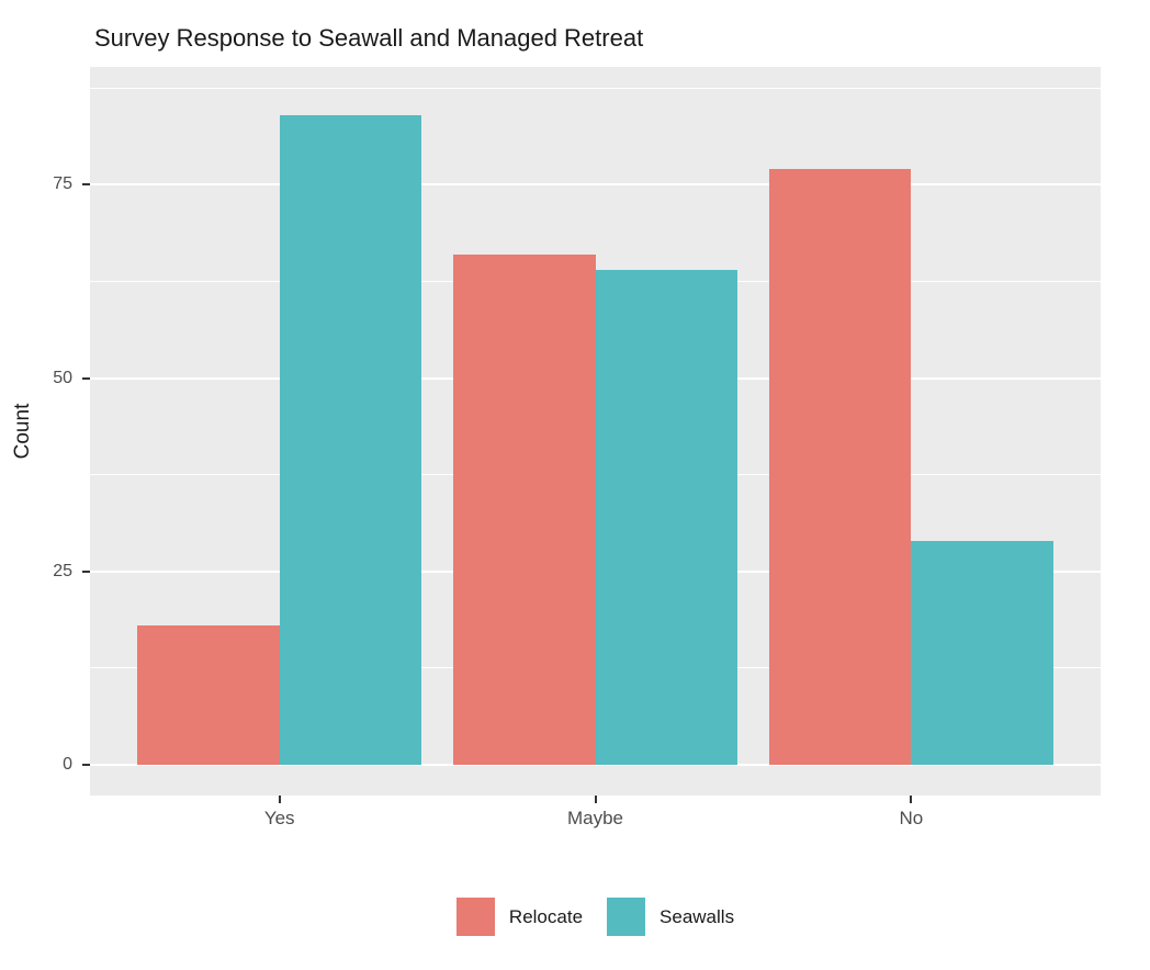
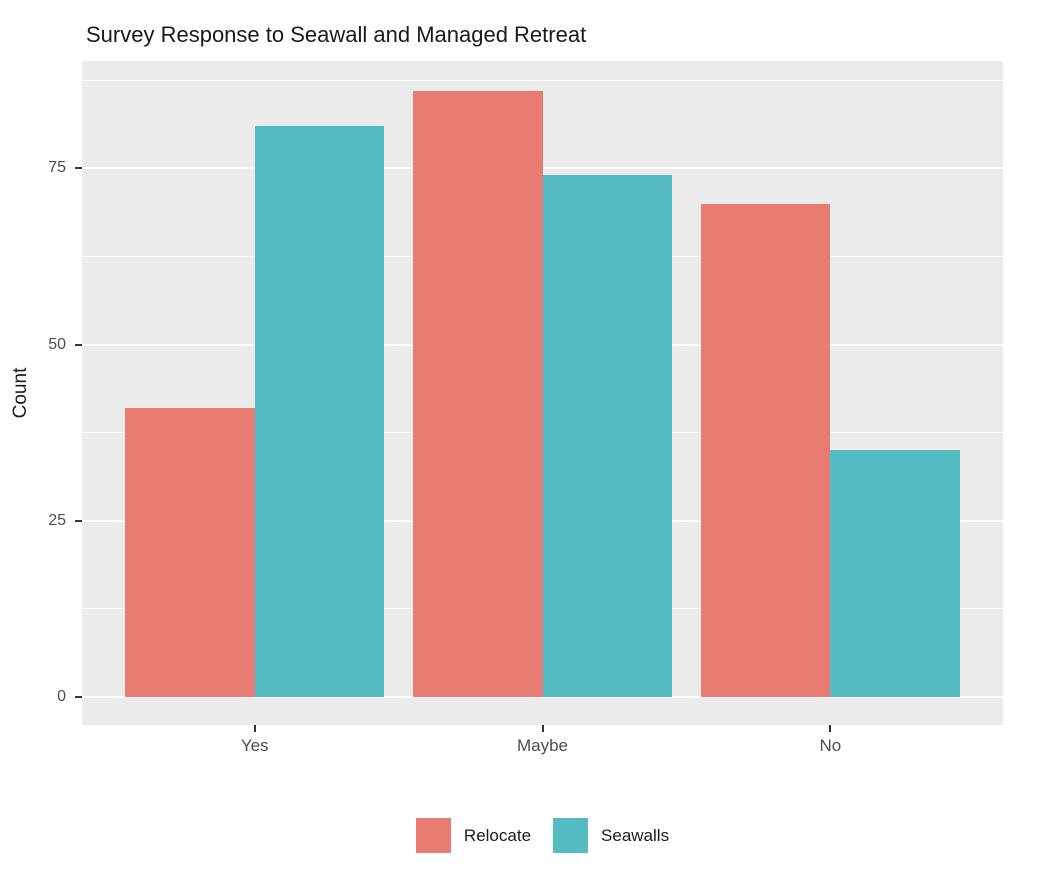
Relocate/Yes: 18 -> 41
Seawalls/Yes: 84 -> 81
Relocate/Maybe: 66 -> 86
Seawalls/Maybe: 64 -> 74
Relocate/No: 77 -> 70
Seawalls/No: 29 -> 35
